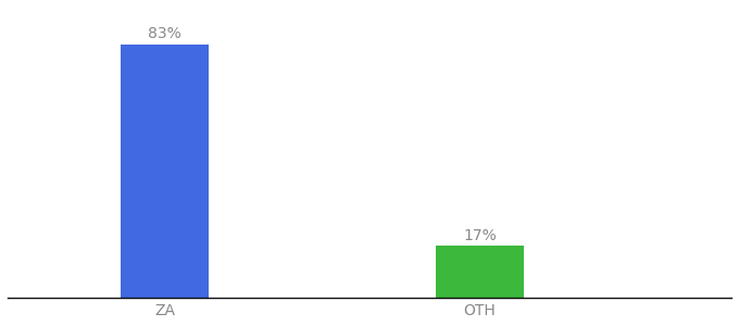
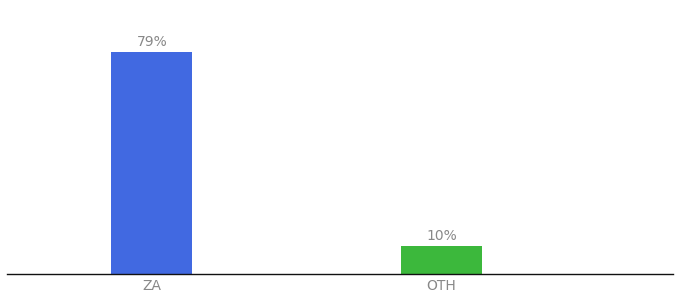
ZA: 83% -> 79%
OTH: 17% -> 10%
